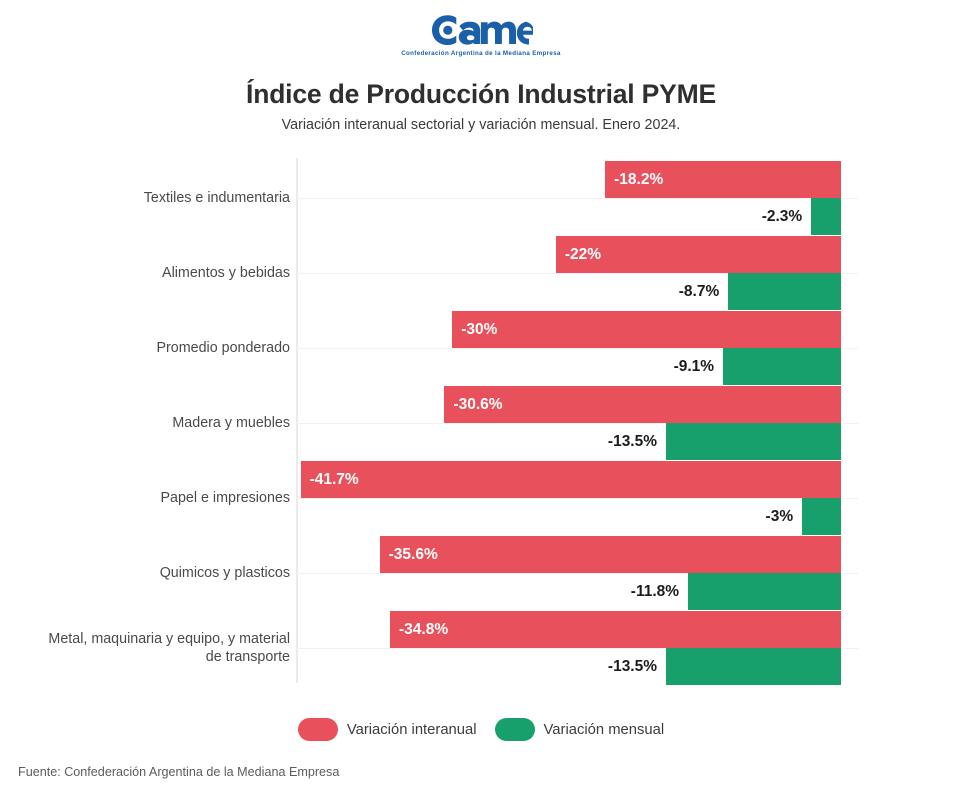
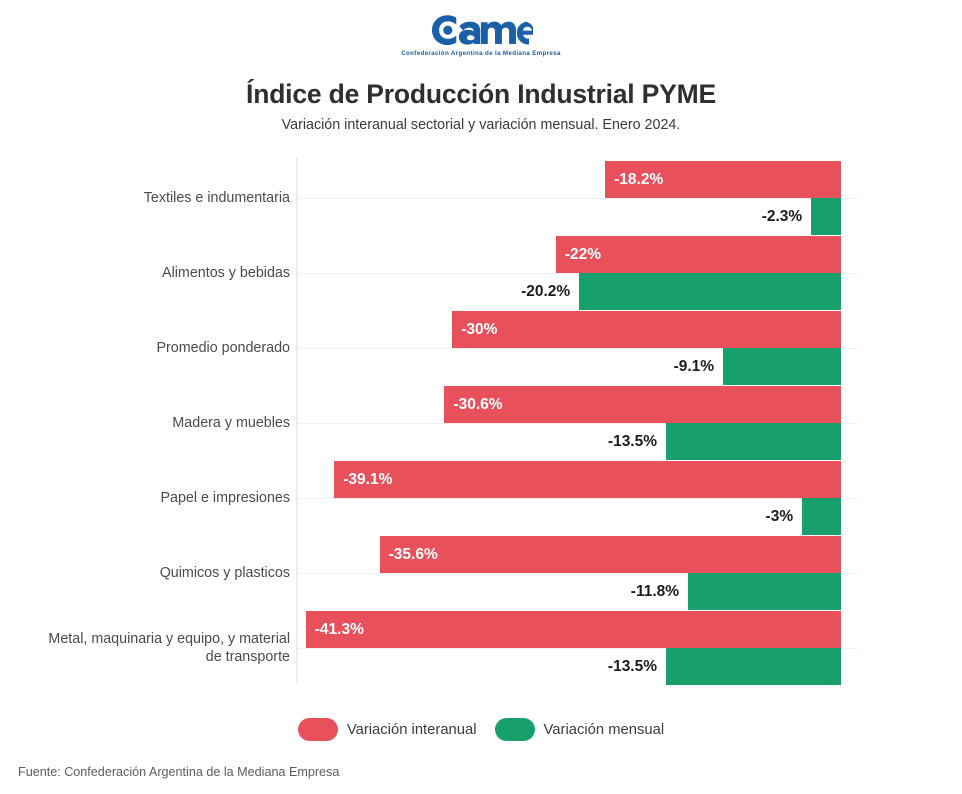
Variación mensual/Alimentos y bebidas: -8.7% -> -20.2%
Variación interanual/Papel e impresiones: -41.7% -> -39.1%
Variación interanual/Metal, maquinaria y equipo, y material de transporte: -34.8% -> -41.3%
